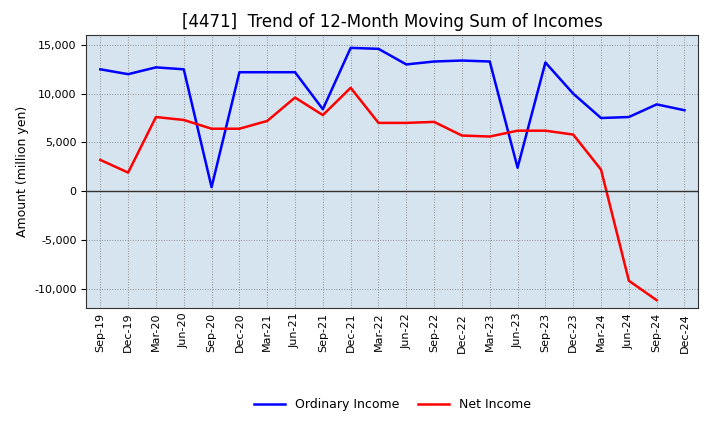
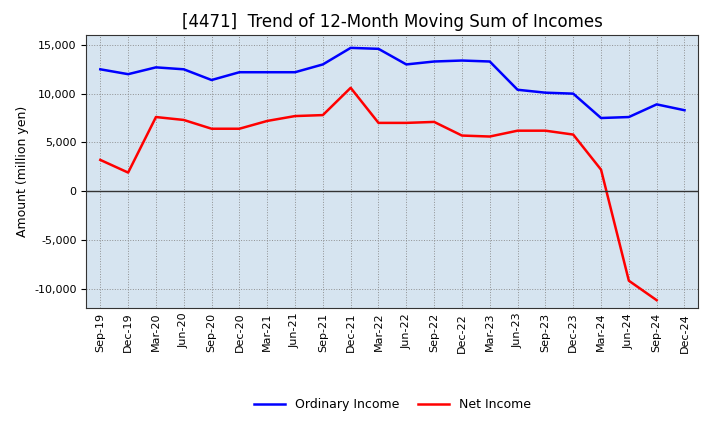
Ordinary Income/Sep-20: 400 -> 11,400
Net Income/Jun-21: 9,600 -> 7,700
Ordinary Income/Sep-21: 8,400 -> 13,000
Ordinary Income/Jun-23: 2,400 -> 10,400
Ordinary Income/Sep-23: 13,200 -> 10,100
